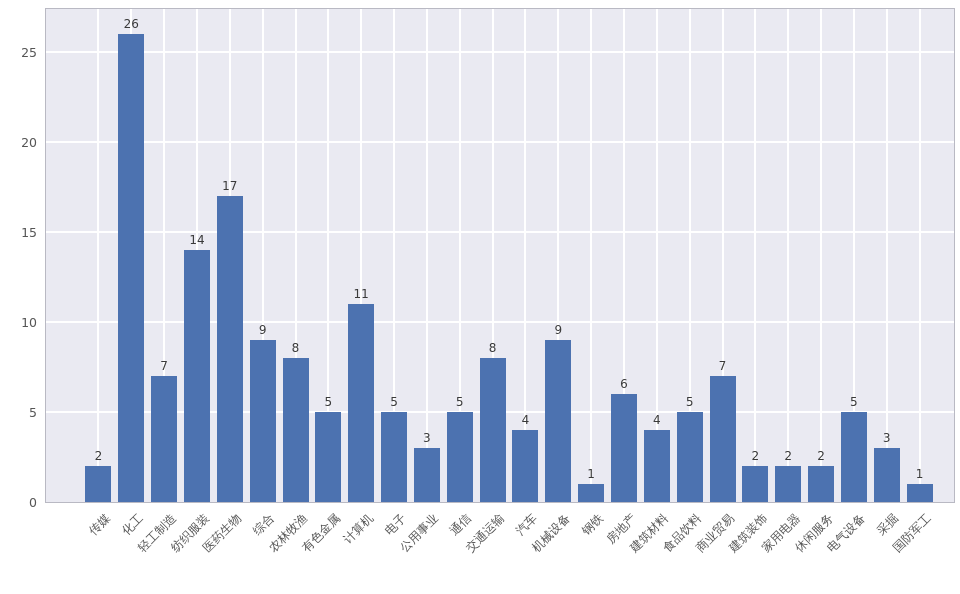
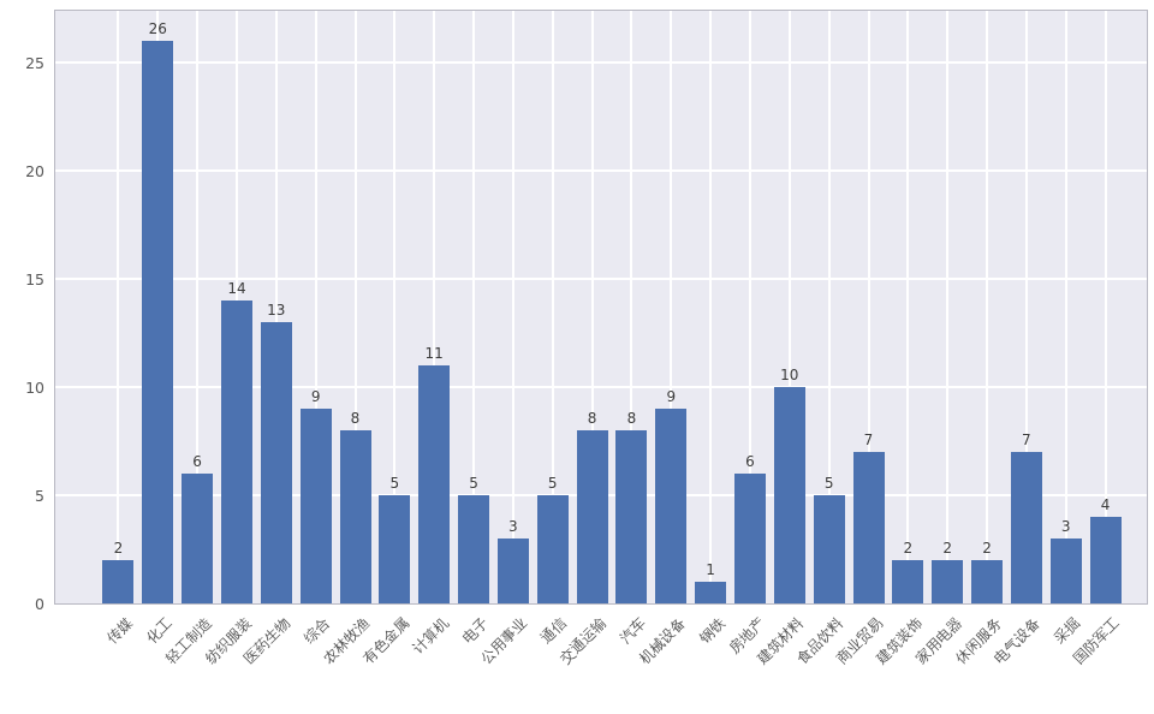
轻工制造: 7 -> 6
医药生物: 17 -> 13
汽车: 4 -> 8
建筑材料: 4 -> 10
电气设备: 5 -> 7
国防军工: 1 -> 4
